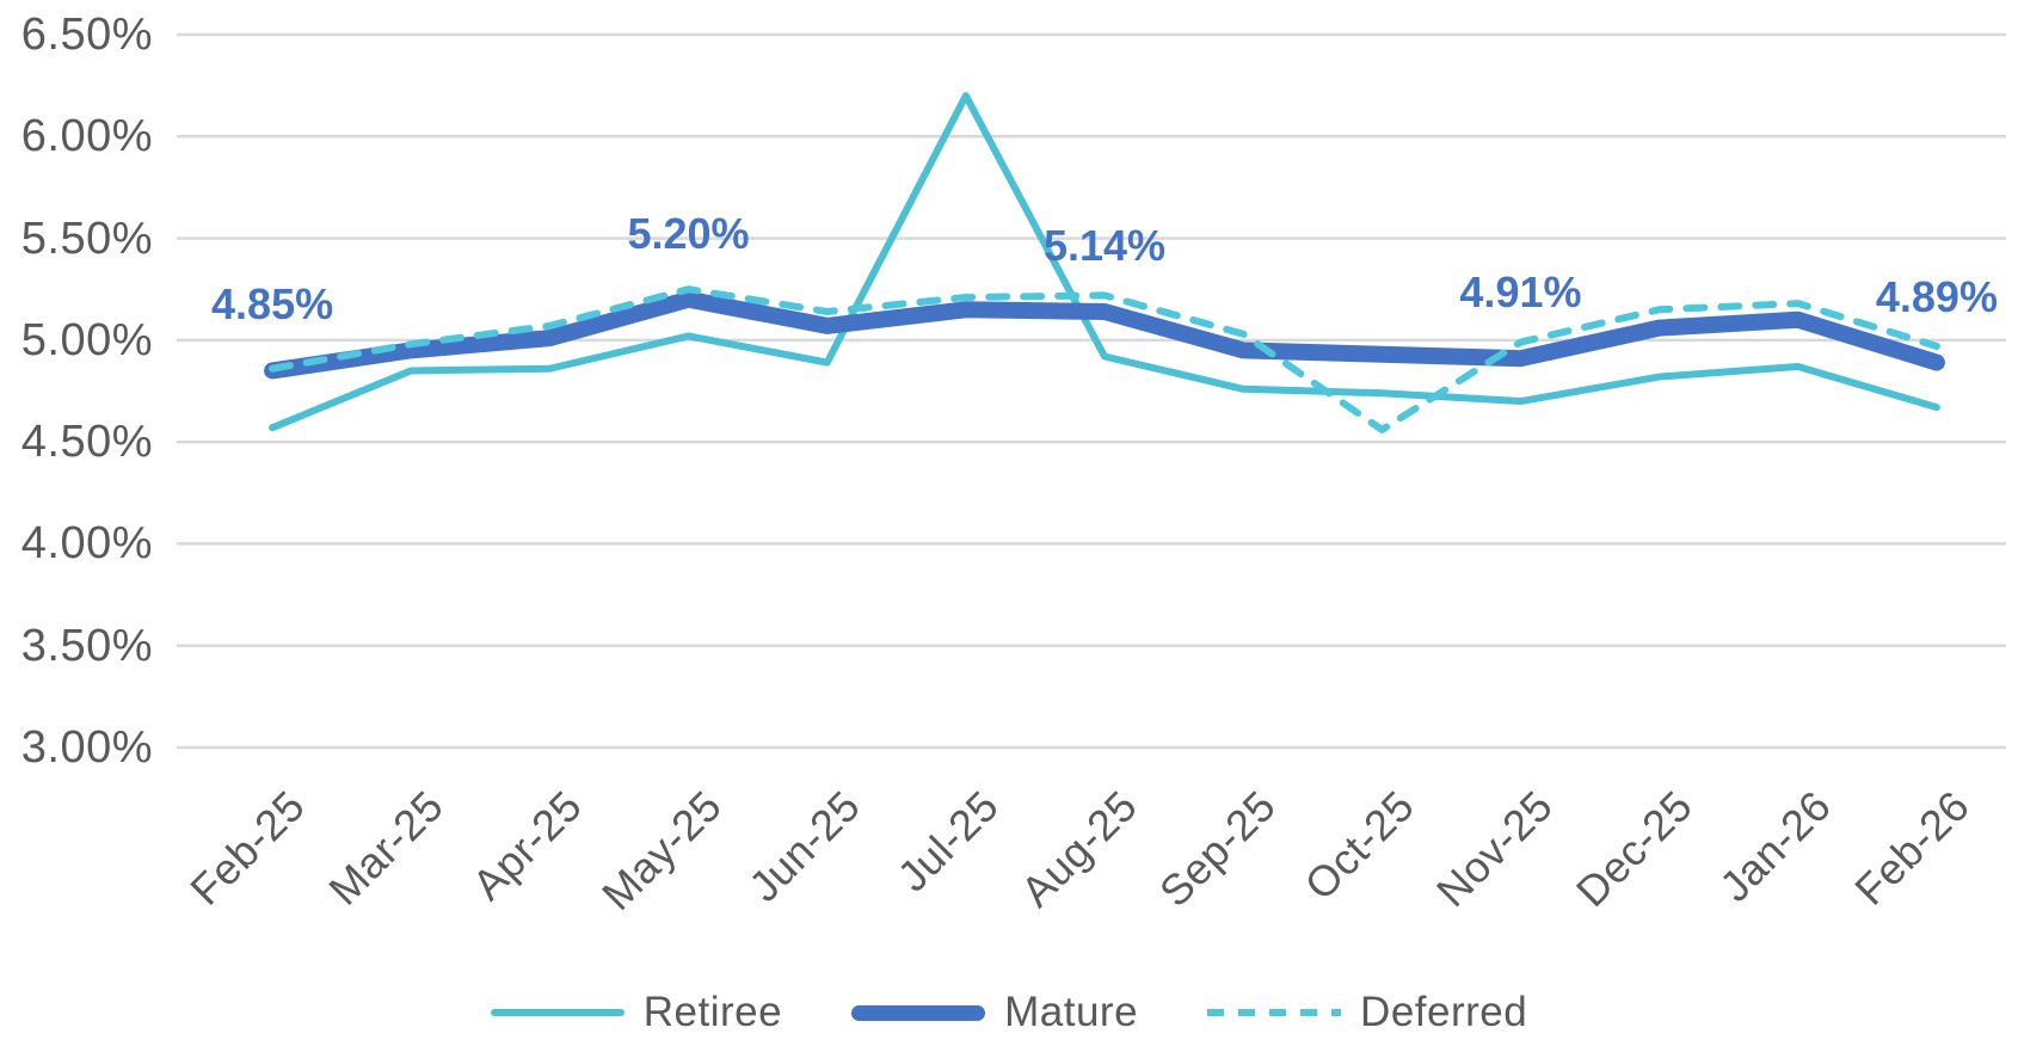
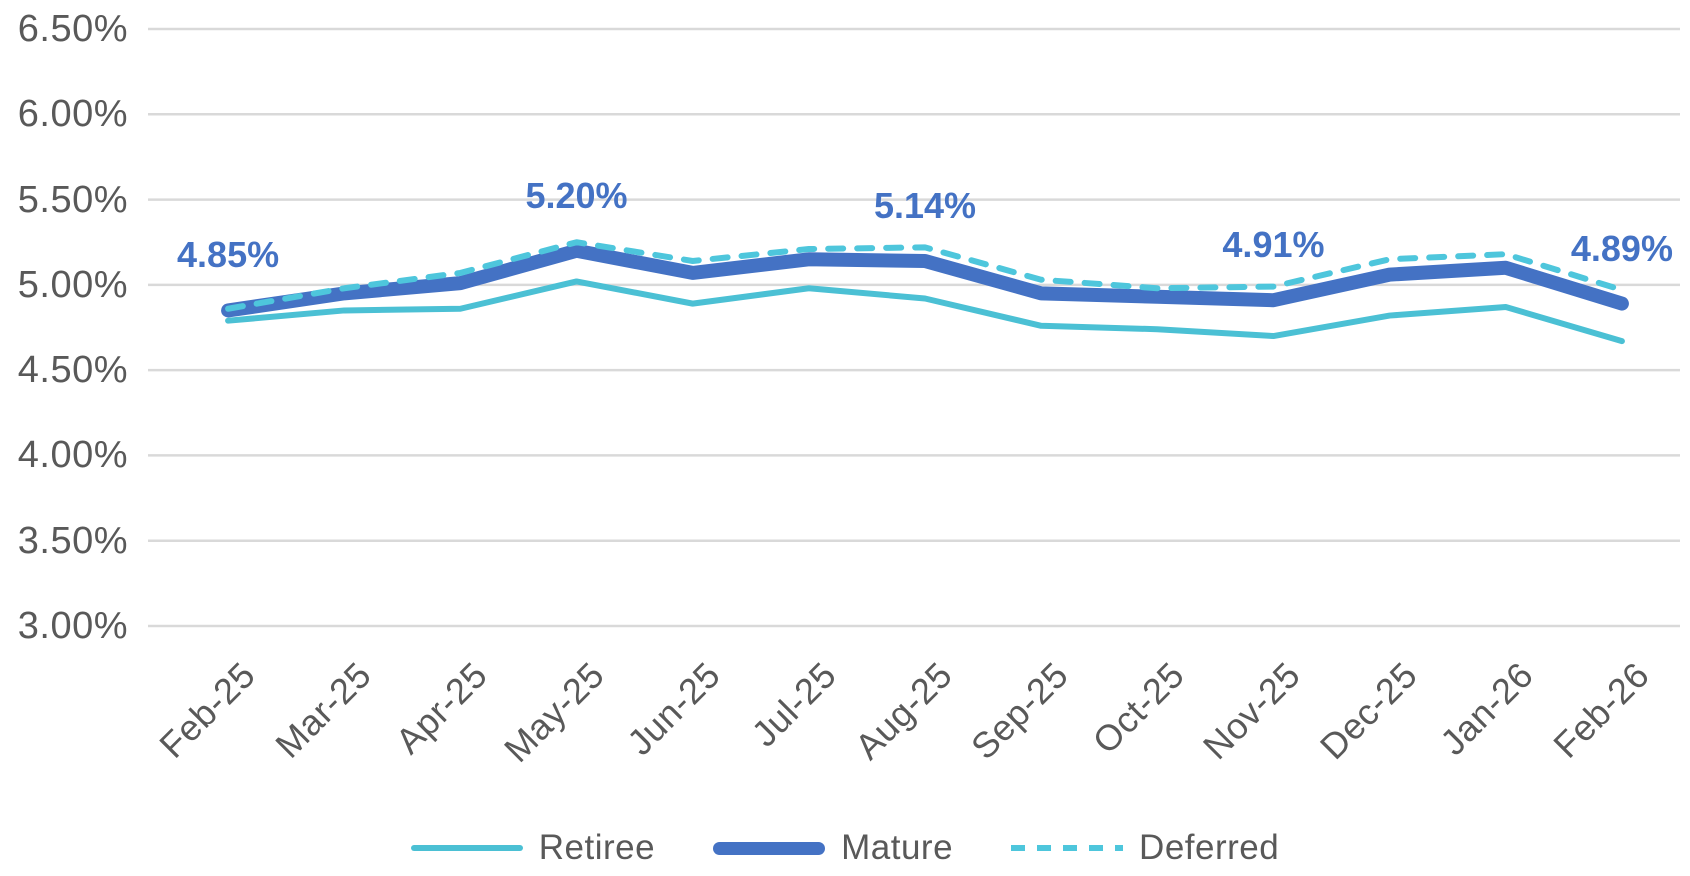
Retiree/Feb-25: 4.57% -> 4.79%
Retiree/Jul-25: 6.20% -> 4.98%
Deferred/Oct-25: 4.56% -> 4.98%
